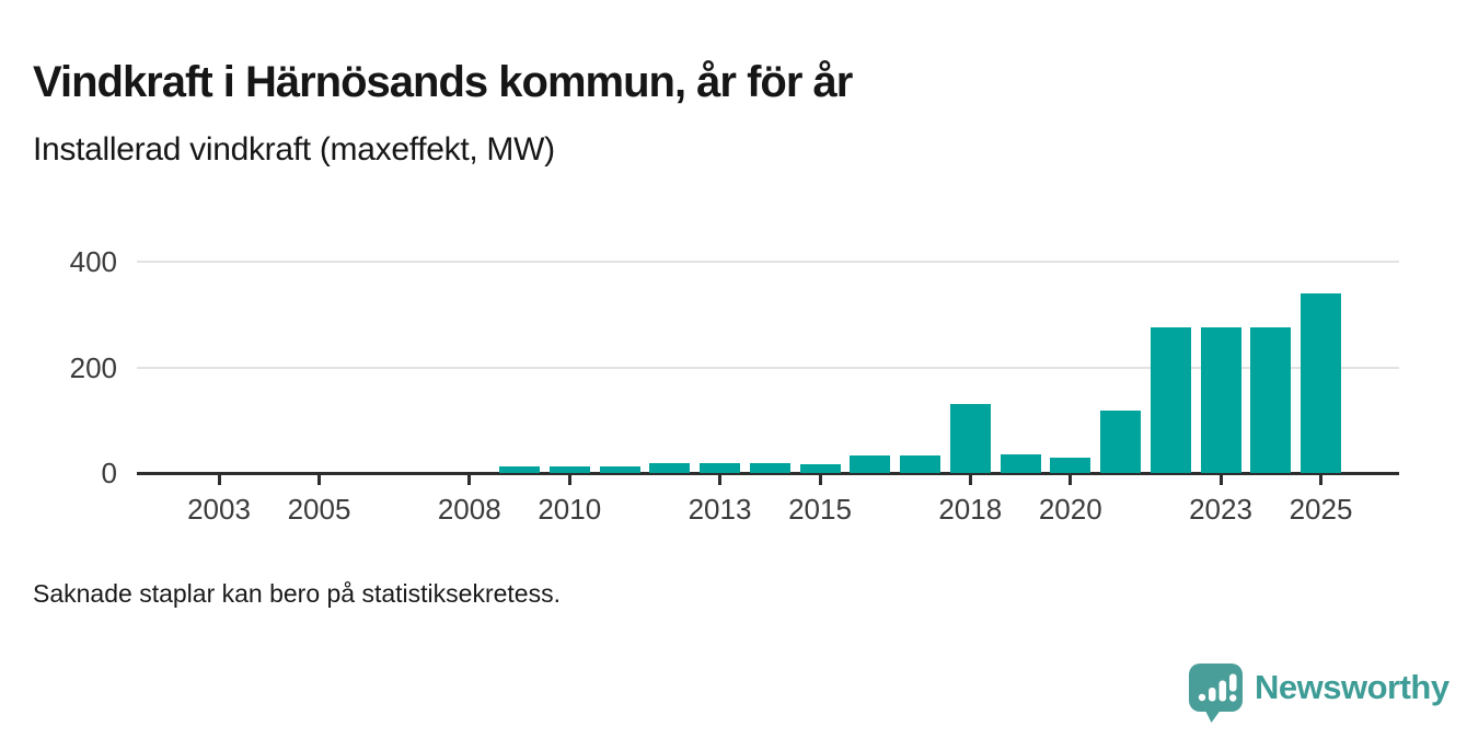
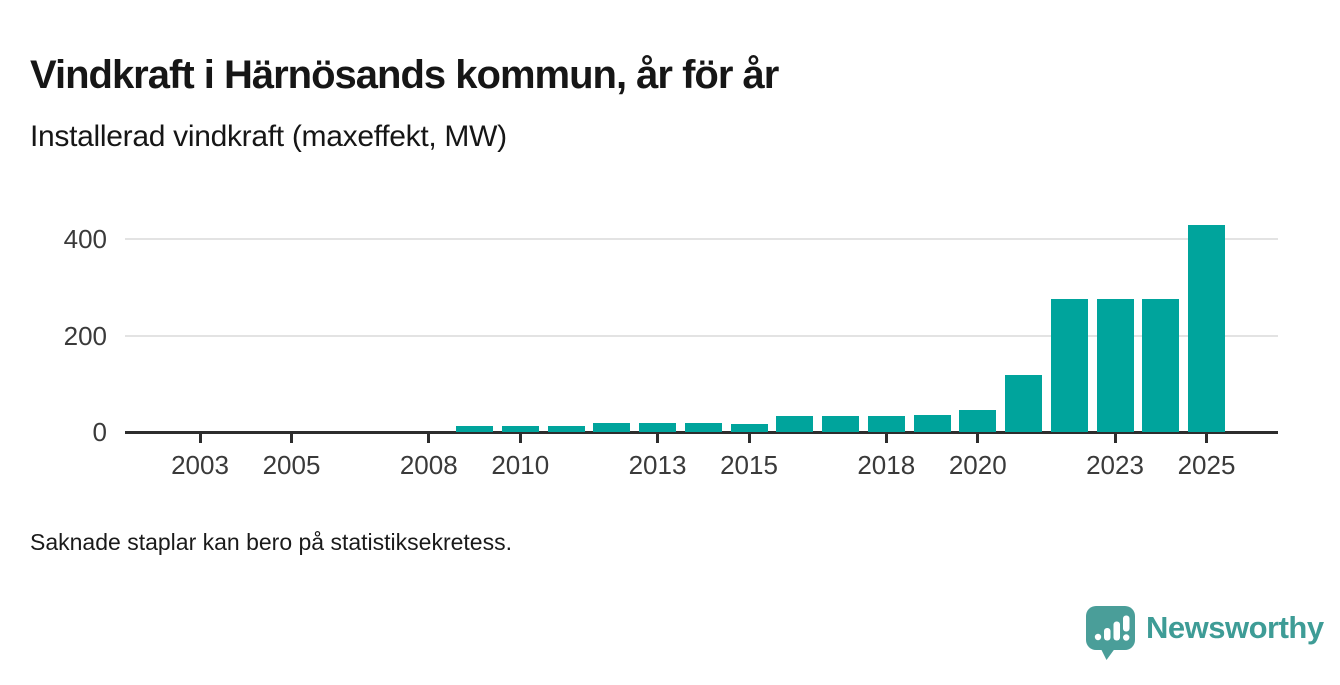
2018: 130 -> 30
2020: 30 -> 40
2025: 340 -> 430
